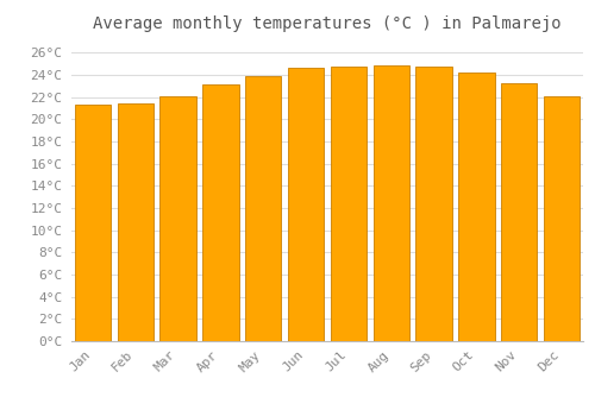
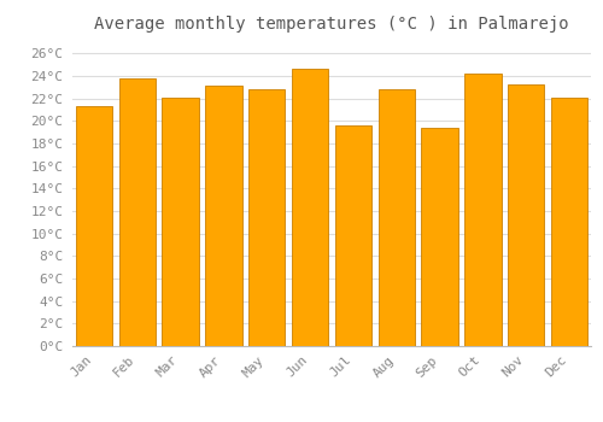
Feb: 21.4°C -> 23.8°C
May: 23.9°C -> 22.8°C
Jul: 24.7°C -> 19.6°C
Aug: 24.9°C -> 22.8°C
Sep: 24.7°C -> 19.4°C
